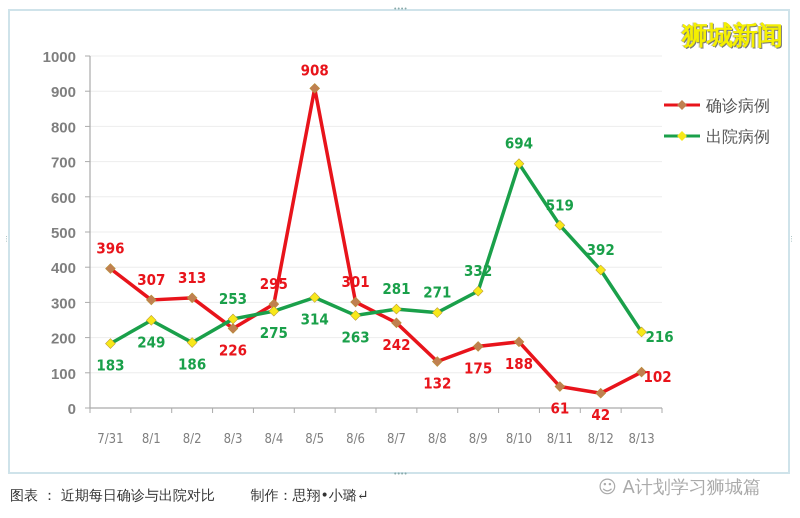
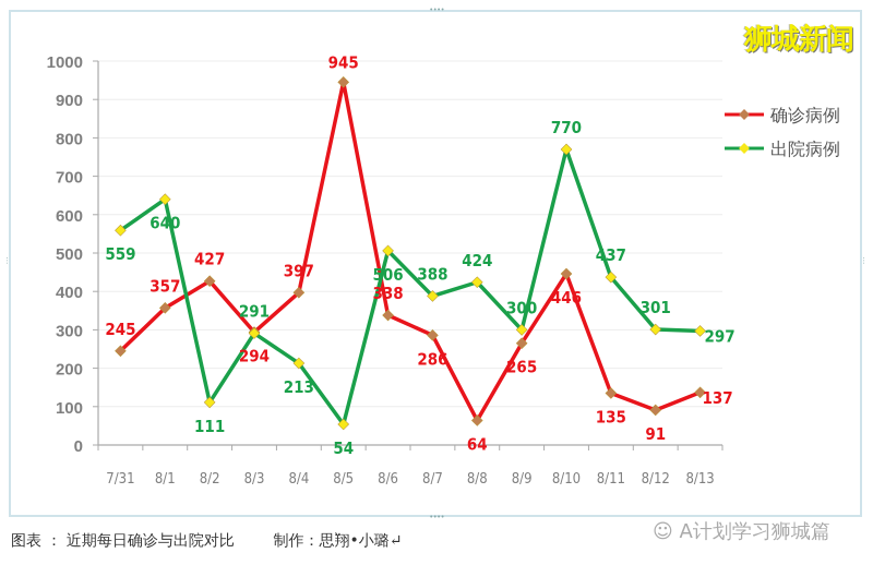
确诊病例/7/31: 396 -> 245
出院病例/7/31: 183 -> 559
确诊病例/8/1: 307 -> 357
出院病例/8/1: 249 -> 640
确诊病例/8/2: 313 -> 427
出院病例/8/2: 186 -> 111
确诊病例/8/3: 226 -> 294
出院病例/8/3: 253 -> 291
确诊病例/8/4: 295 -> 397
出院病例/8/4: 275 -> 213
确诊病例/8/5: 908 -> 945
出院病例/8/5: 314 -> 54
确诊病例/8/6: 301 -> 338
出院病例/8/6: 263 -> 506
确诊病例/8/7: 242 -> 286
出院病例/8/7: 281 -> 388
确诊病例/8/8: 132 -> 64
出院病例/8/8: 271 -> 424
确诊病例/8/9: 175 -> 265
出院病例/8/9: 332 -> 300
确诊病例/8/10: 188 -> 446
出院病例/8/10: 694 -> 770
确诊病例/8/11: 61 -> 135
出院病例/8/11: 519 -> 437
确诊病例/8/12: 42 -> 91
出院病例/8/12: 392 -> 301
确诊病例/8/13: 102 -> 137
出院病例/8/13: 216 -> 297
